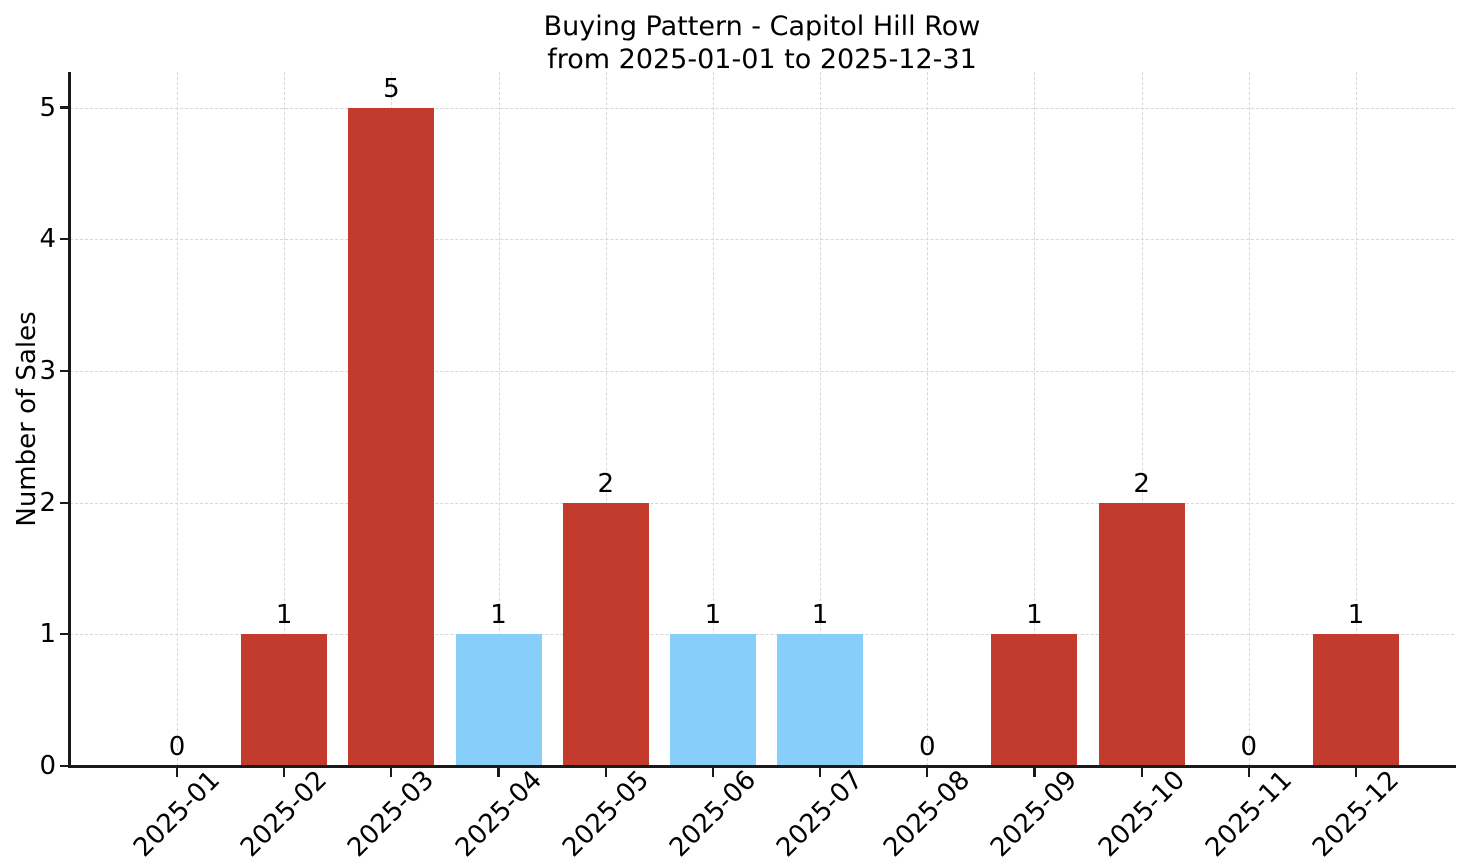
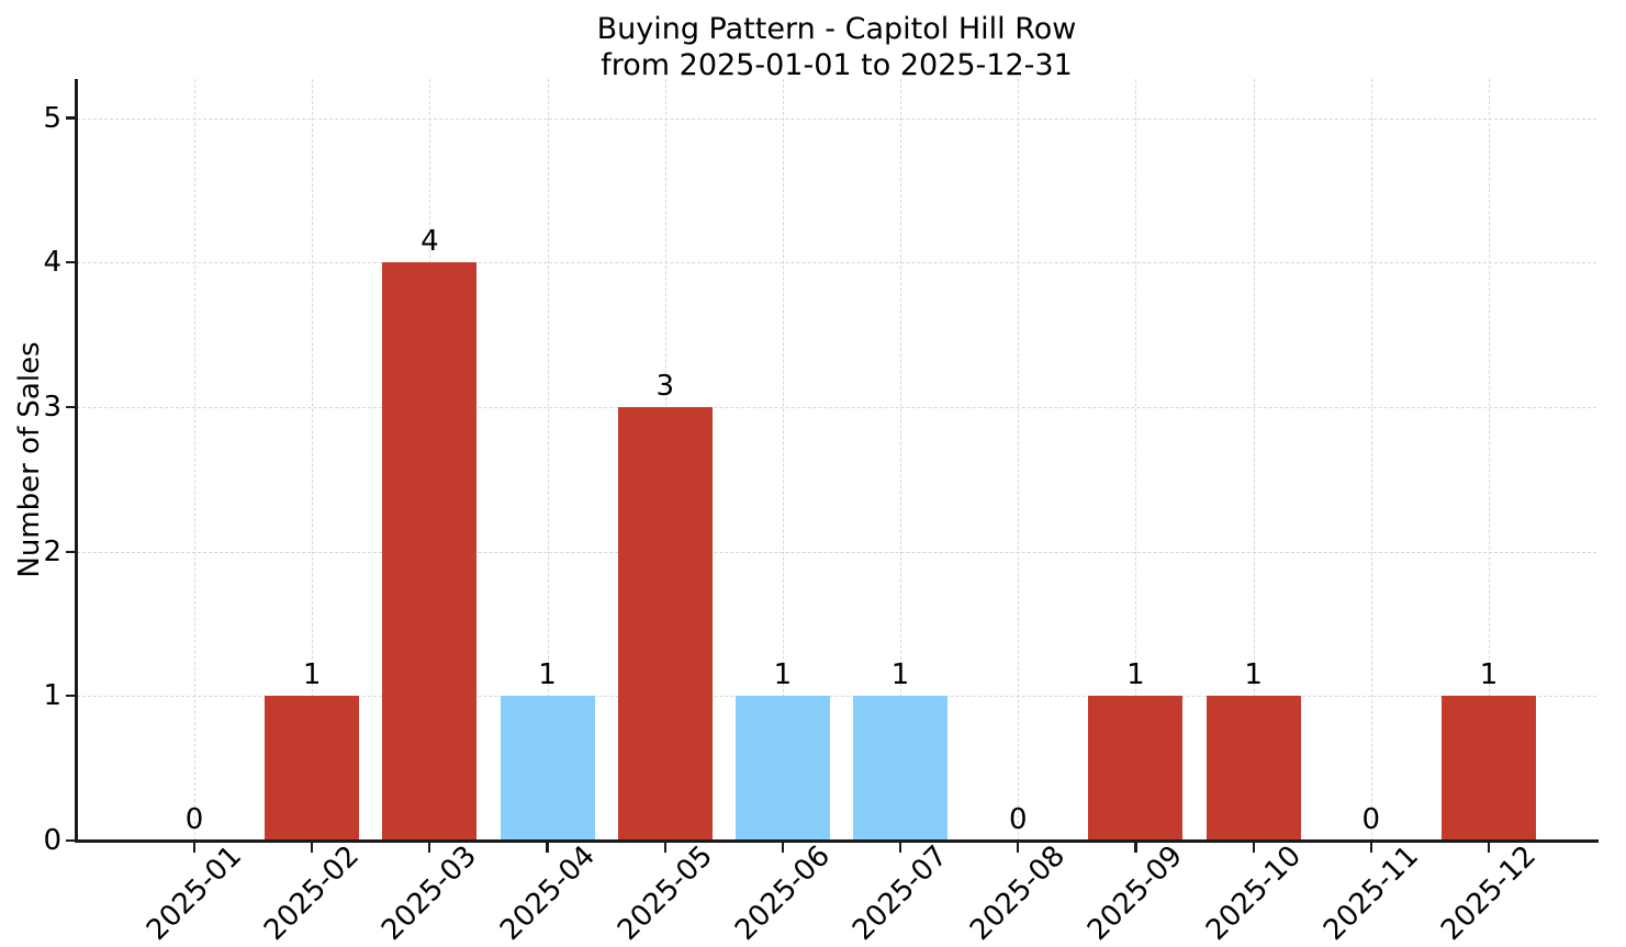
2025-03: 5 -> 4
2025-05: 2 -> 3
2025-10: 2 -> 1
